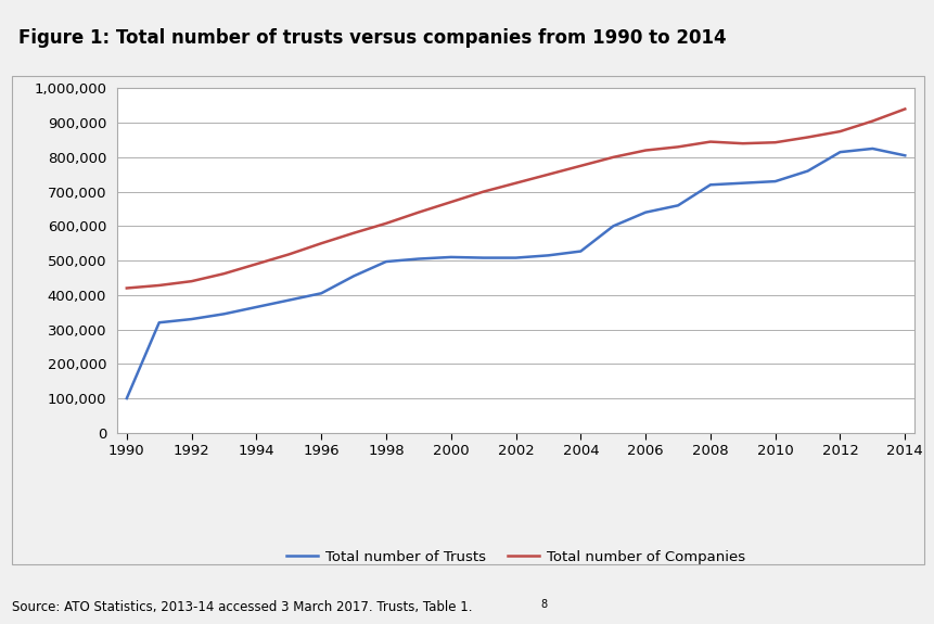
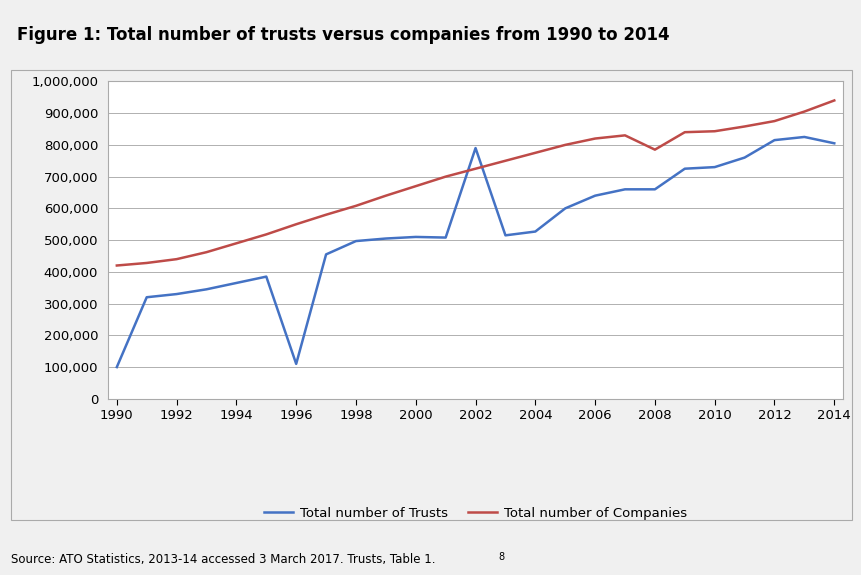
Total number of Trusts/1996: 405,000 -> 110,000
Total number of Trusts/2002: 508,000 -> 790,000
Total number of Trusts/2008: 720,000 -> 660,000
Total number of Companies/2008: 845,000 -> 785,000
